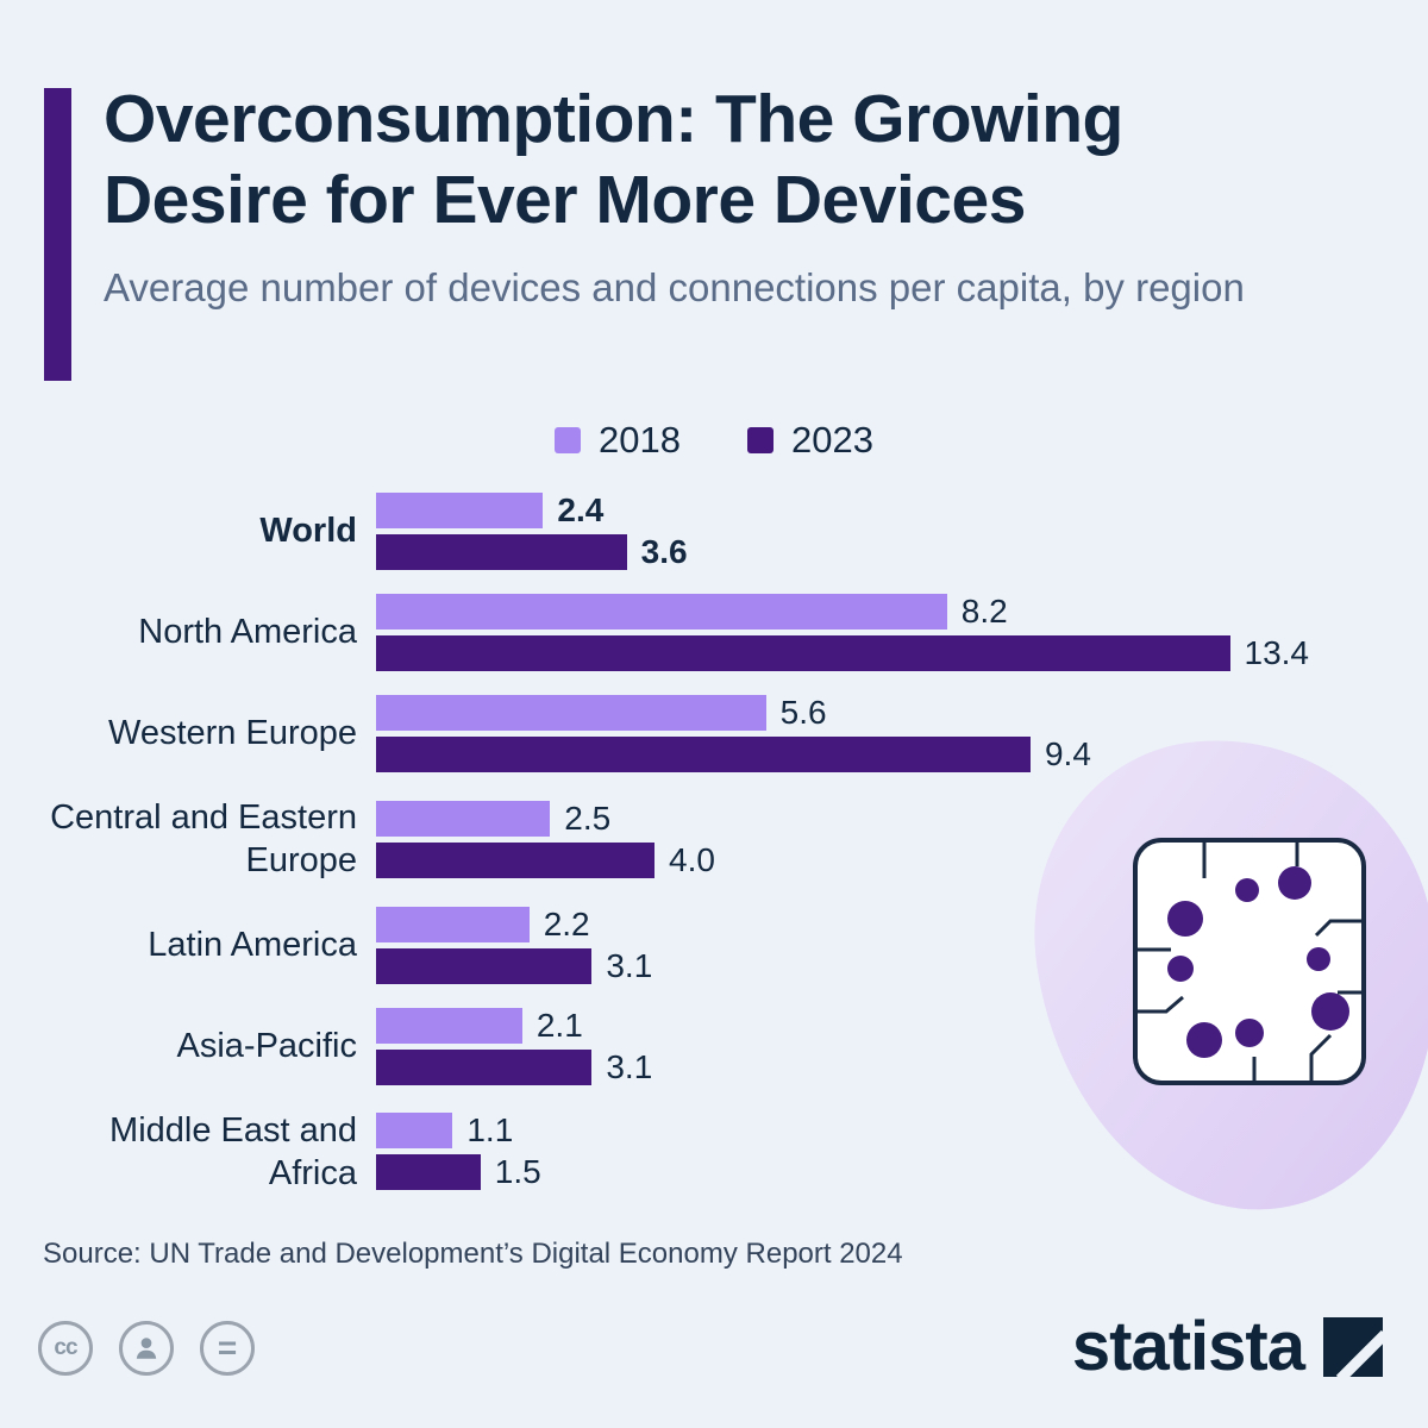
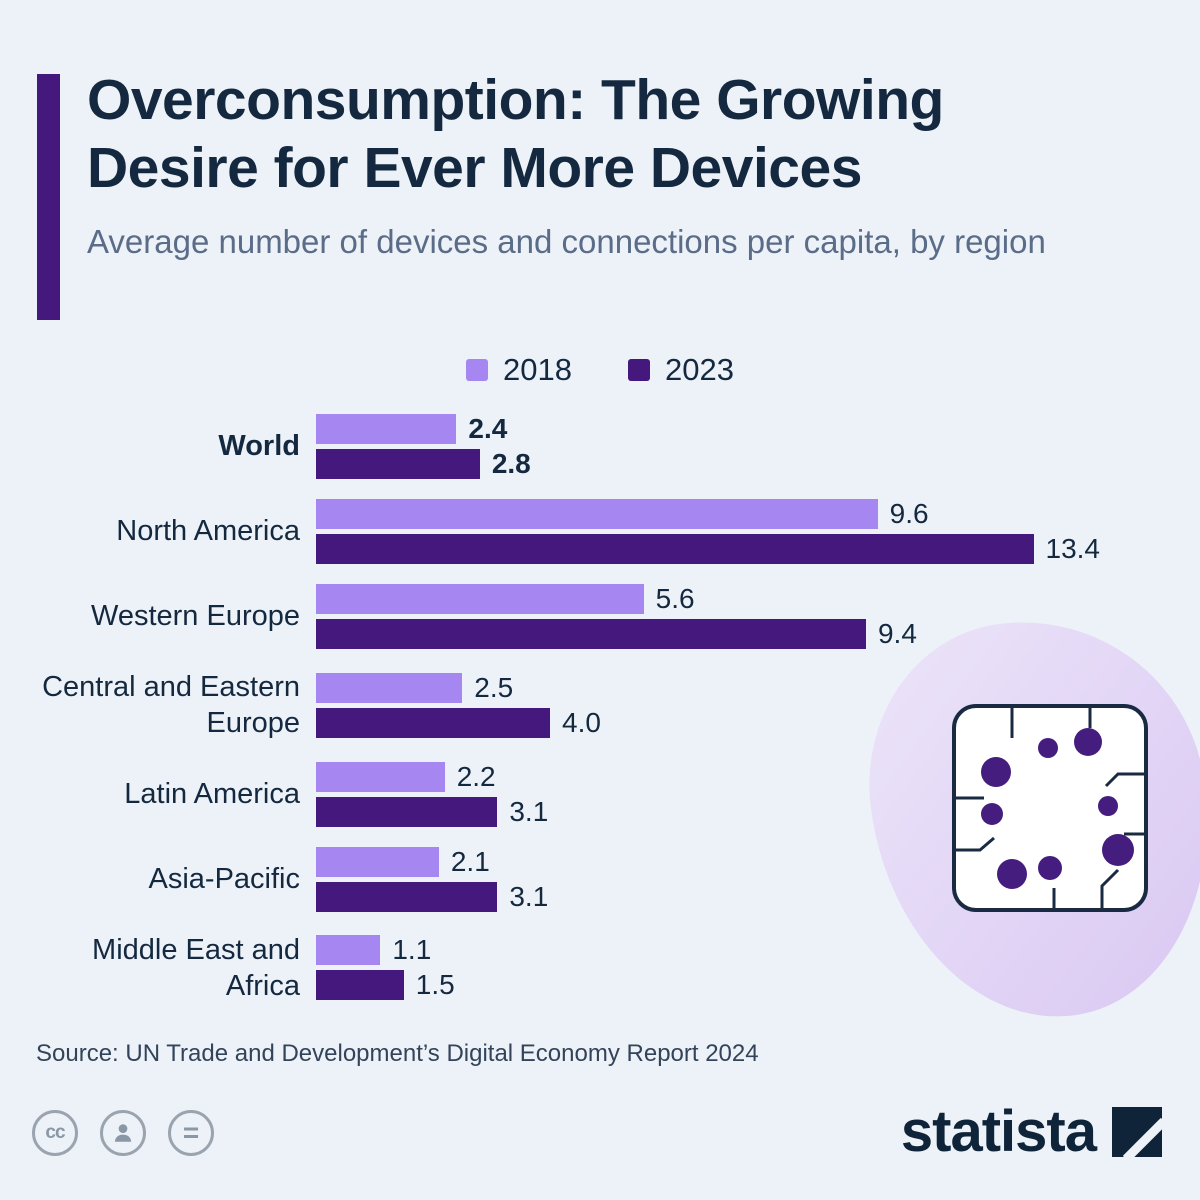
2023/World: 3.6 -> 2.8
2018/North America: 8.2 -> 9.6
